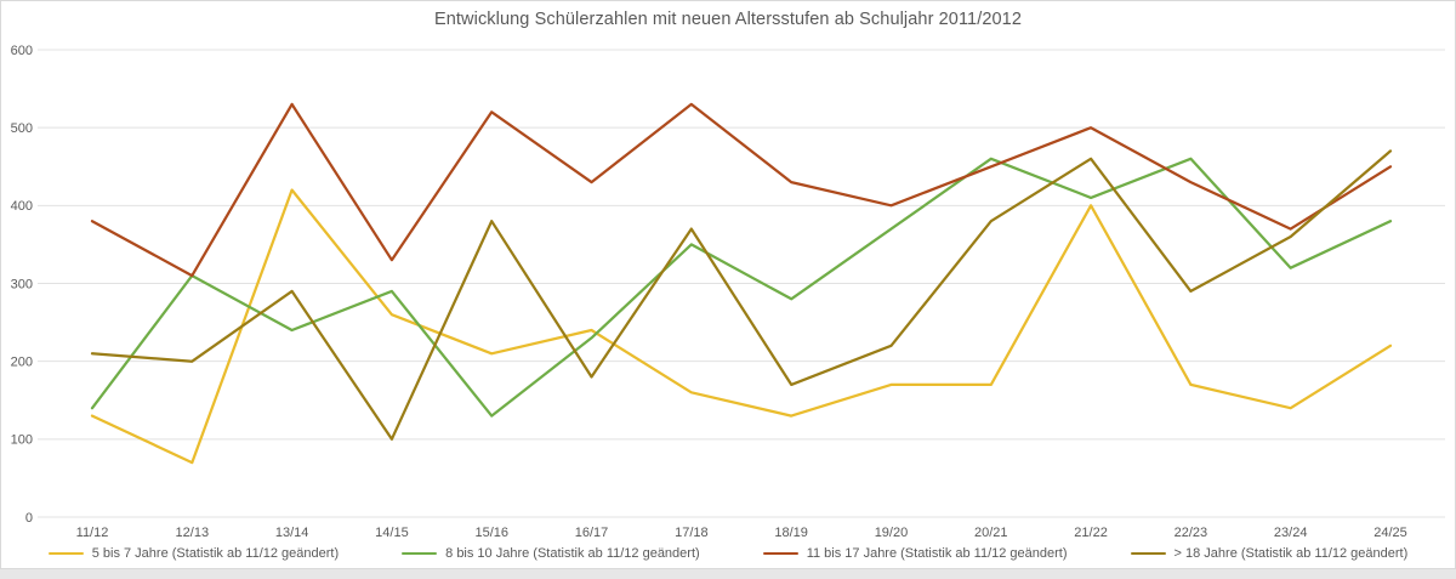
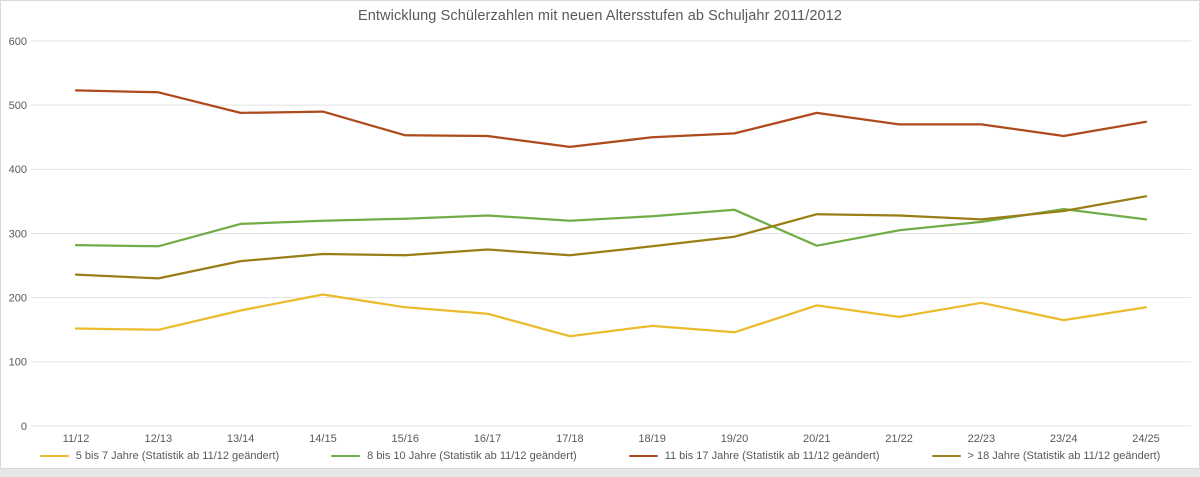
5 bis 7 Jahre (Statistik ab 11/12 geändert)/11/12: 130 -> 150
8 bis 10 Jahre (Statistik ab 11/12 geändert)/11/12: 140 -> 280
11 bis 17 Jahre (Statistik ab 11/12 geändert)/11/12: 380 -> 520
> 18 Jahre (Statistik ab 11/12 geändert)/11/12: 210 -> 240
5 bis 7 Jahre (Statistik ab 11/12 geändert)/12/13: 70 -> 150
8 bis 10 Jahre (Statistik ab 11/12 geändert)/12/13: 310 -> 280
11 bis 17 Jahre (Statistik ab 11/12 geändert)/12/13: 310 -> 520
> 18 Jahre (Statistik ab 11/12 geändert)/12/13: 200 -> 230
5 bis 7 Jahre (Statistik ab 11/12 geändert)/13/14: 420 -> 180
8 bis 10 Jahre (Statistik ab 11/12 geändert)/13/14: 240 -> 320
11 bis 17 Jahre (Statistik ab 11/12 geändert)/13/14: 530 -> 490
> 18 Jahre (Statistik ab 11/12 geändert)/13/14: 290 -> 260
5 bis 7 Jahre (Statistik ab 11/12 geändert)/14/15: 260 -> 200
8 bis 10 Jahre (Statistik ab 11/12 geändert)/14/15: 290 -> 320
11 bis 17 Jahre (Statistik ab 11/12 geändert)/14/15: 330 -> 490
> 18 Jahre (Statistik ab 11/12 geändert)/14/15: 100 -> 270
5 bis 7 Jahre (Statistik ab 11/12 geändert)/15/16: 210 -> 180
8 bis 10 Jahre (Statistik ab 11/12 geändert)/15/16: 130 -> 320
11 bis 17 Jahre (Statistik ab 11/12 geändert)/15/16: 520 -> 450
> 18 Jahre (Statistik ab 11/12 geändert)/15/16: 380 -> 270
5 bis 7 Jahre (Statistik ab 11/12 geändert)/16/17: 240 -> 180
8 bis 10 Jahre (Statistik ab 11/12 geändert)/16/17: 230 -> 330
11 bis 17 Jahre (Statistik ab 11/12 geändert)/16/17: 430 -> 450
> 18 Jahre (Statistik ab 11/12 geändert)/16/17: 180 -> 280
5 bis 7 Jahre (Statistik ab 11/12 geändert)/17/18: 160 -> 140
8 bis 10 Jahre (Statistik ab 11/12 geändert)/17/18: 350 -> 320
11 bis 17 Jahre (Statistik ab 11/12 geändert)/17/18: 530 -> 440
> 18 Jahre (Statistik ab 11/12 geändert)/17/18: 370 -> 270
5 bis 7 Jahre (Statistik ab 11/12 geändert)/18/19: 130 -> 160
8 bis 10 Jahre (Statistik ab 11/12 geändert)/18/19: 280 -> 330
11 bis 17 Jahre (Statistik ab 11/12 geändert)/18/19: 430 -> 450
> 18 Jahre (Statistik ab 11/12 geändert)/18/19: 170 -> 280
5 bis 7 Jahre (Statistik ab 11/12 geändert)/19/20: 170 -> 150
8 bis 10 Jahre (Statistik ab 11/12 geändert)/19/20: 370 -> 340
11 bis 17 Jahre (Statistik ab 11/12 geändert)/19/20: 400 -> 460
> 18 Jahre (Statistik ab 11/12 geändert)/19/20: 220 -> 300
5 bis 7 Jahre (Statistik ab 11/12 geändert)/20/21: 170 -> 190
8 bis 10 Jahre (Statistik ab 11/12 geändert)/20/21: 460 -> 280
11 bis 17 Jahre (Statistik ab 11/12 geändert)/20/21: 450 -> 490
> 18 Jahre (Statistik ab 11/12 geändert)/20/21: 380 -> 330
5 bis 7 Jahre (Statistik ab 11/12 geändert)/21/22: 400 -> 170
8 bis 10 Jahre (Statistik ab 11/12 geändert)/21/22: 410 -> 300
11 bis 17 Jahre (Statistik ab 11/12 geändert)/21/22: 500 -> 470
> 18 Jahre (Statistik ab 11/12 geändert)/21/22: 460 -> 330
5 bis 7 Jahre (Statistik ab 11/12 geändert)/22/23: 170 -> 190
8 bis 10 Jahre (Statistik ab 11/12 geändert)/22/23: 460 -> 320
11 bis 17 Jahre (Statistik ab 11/12 geändert)/22/23: 430 -> 470
> 18 Jahre (Statistik ab 11/12 geändert)/22/23: 290 -> 320
5 bis 7 Jahre (Statistik ab 11/12 geändert)/23/24: 140 -> 160
8 bis 10 Jahre (Statistik ab 11/12 geändert)/23/24: 320 -> 340
11 bis 17 Jahre (Statistik ab 11/12 geändert)/23/24: 370 -> 450
> 18 Jahre (Statistik ab 11/12 geändert)/23/24: 360 -> 340
5 bis 7 Jahre (Statistik ab 11/12 geändert)/24/25: 220 -> 180
8 bis 10 Jahre (Statistik ab 11/12 geändert)/24/25: 380 -> 320
11 bis 17 Jahre (Statistik ab 11/12 geändert)/24/25: 450 -> 470
> 18 Jahre (Statistik ab 11/12 geändert)/24/25: 470 -> 360
